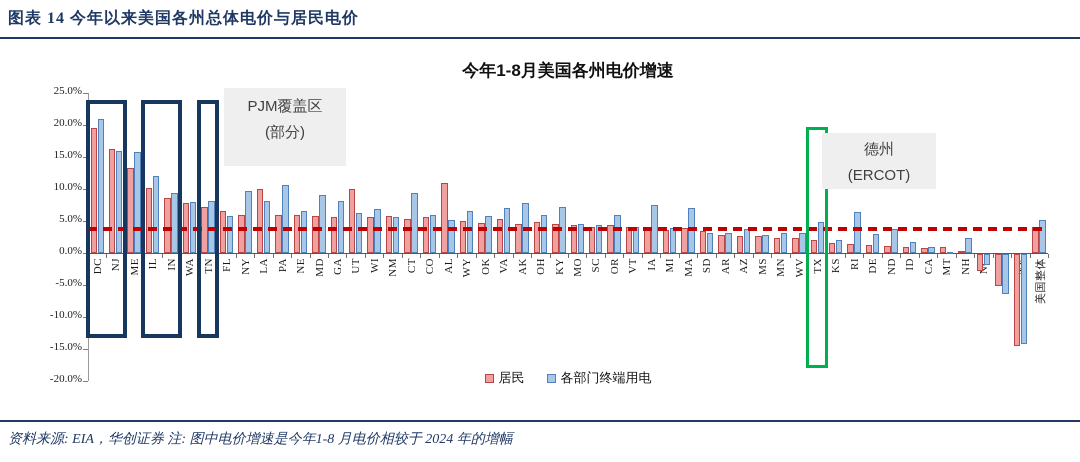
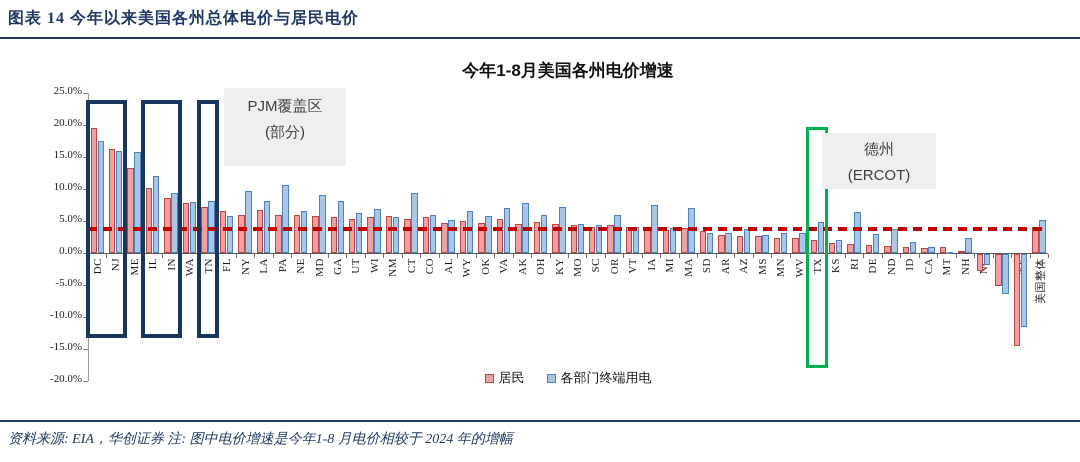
各部门终端用电/DC: 21% -> 18%
居民/LA: 10% -> 7%
居民/UT: 10% -> 5%
居民/AL: 11% -> 5%
各部门终端用电/NV: -14% -> -11%
